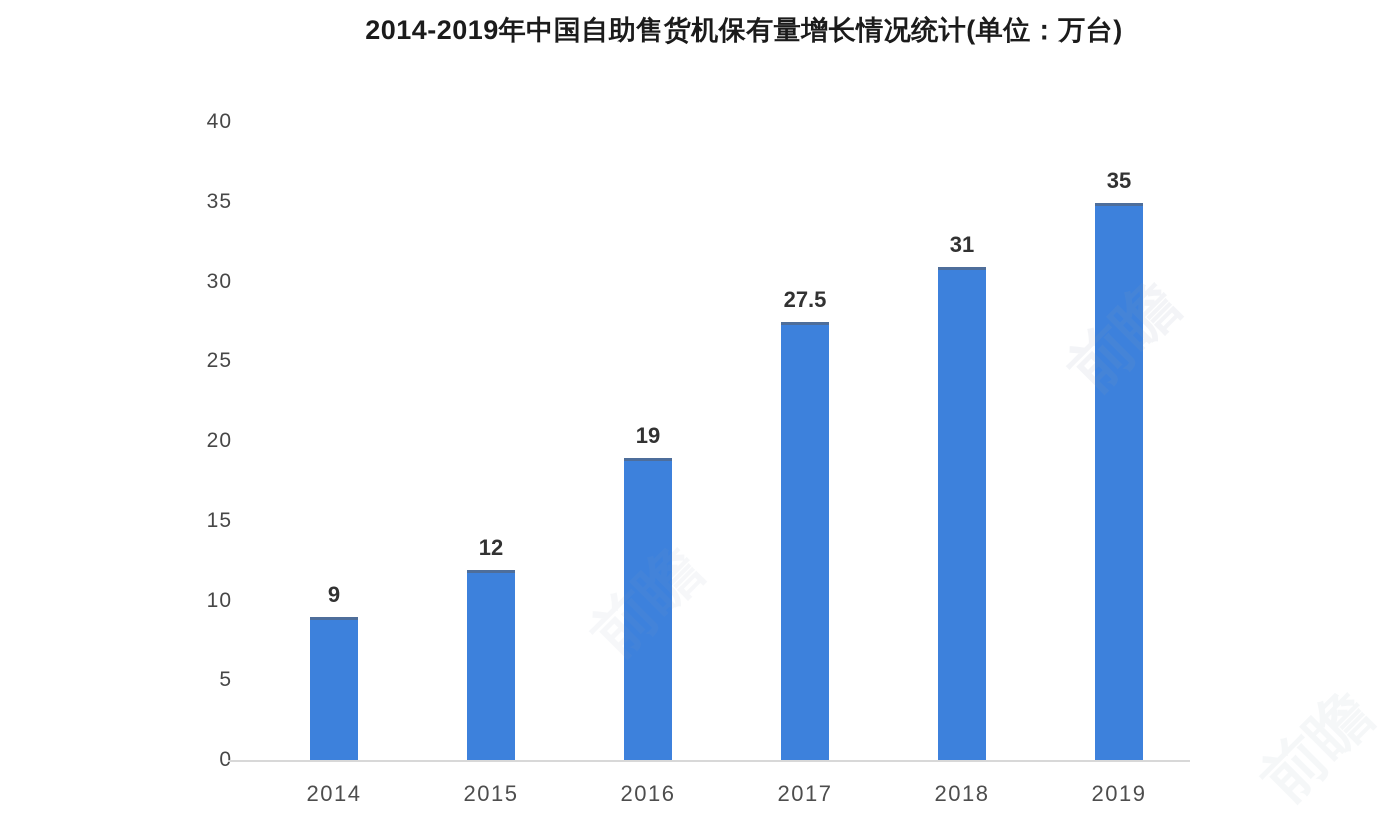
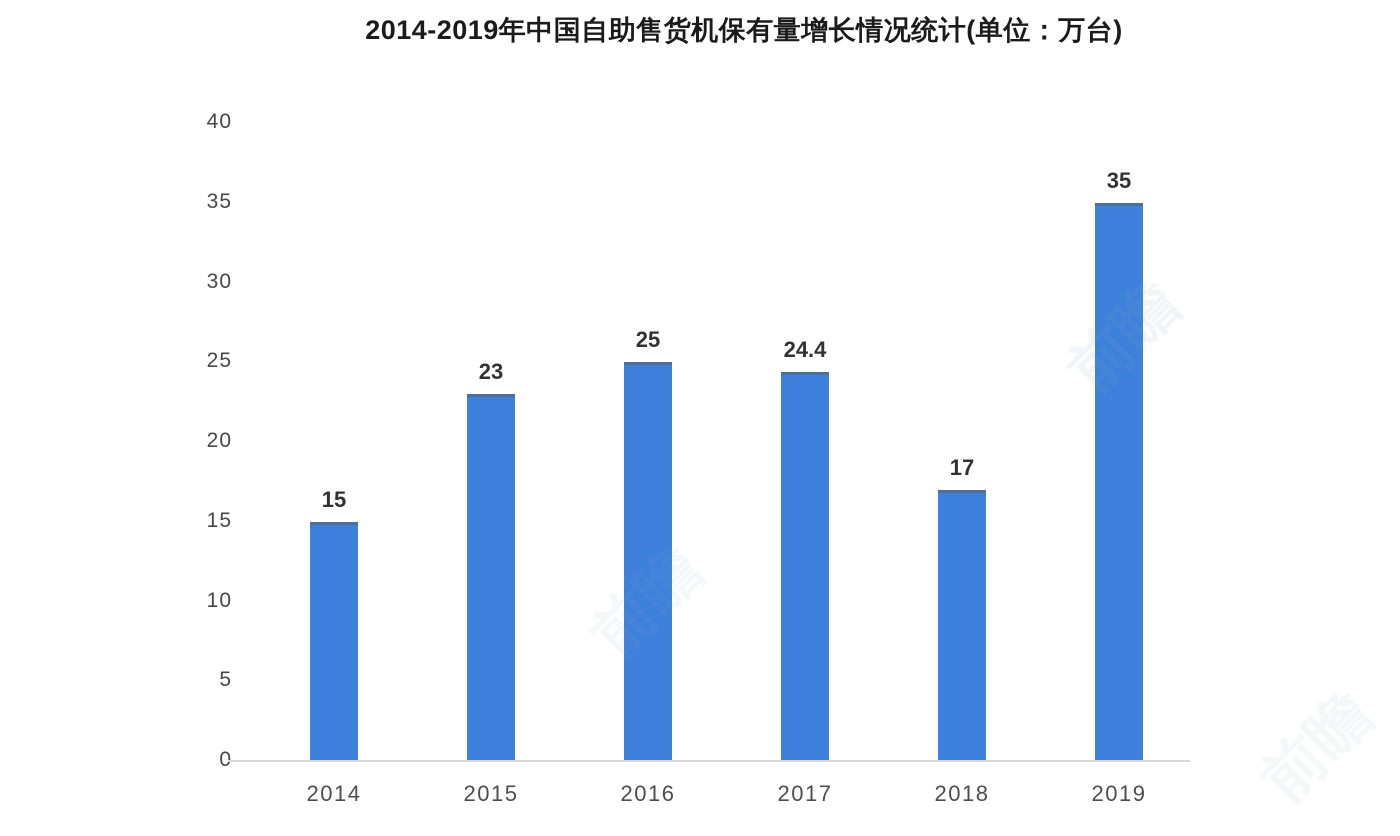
2014: 9 -> 15
2015: 12 -> 23
2016: 19 -> 25
2017: 27.5 -> 24.4
2018: 31 -> 17
